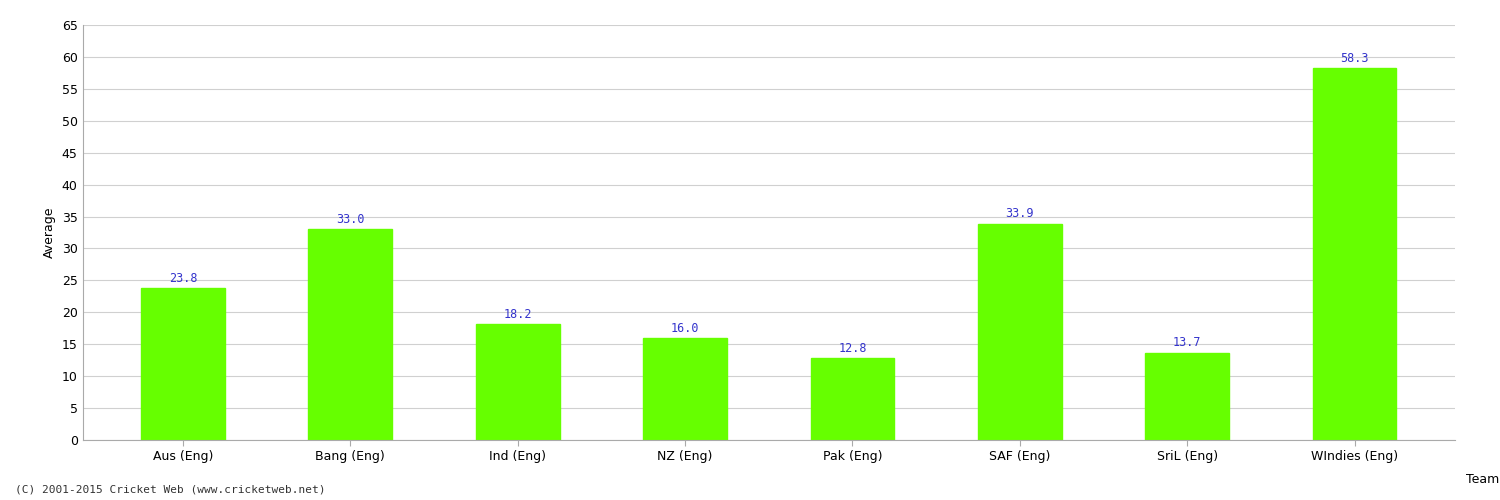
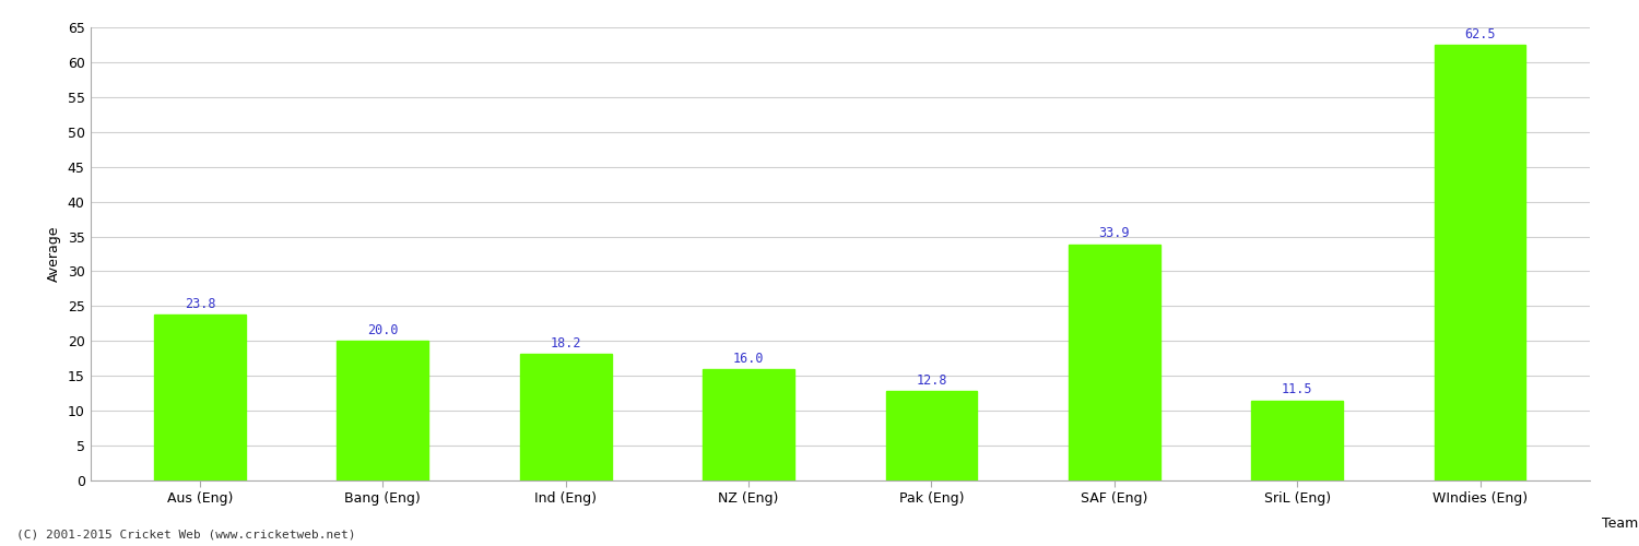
Bang (Eng): 33.0 -> 20.0
SriL (Eng): 13.7 -> 11.5
WIndies (Eng): 58.3 -> 62.5
